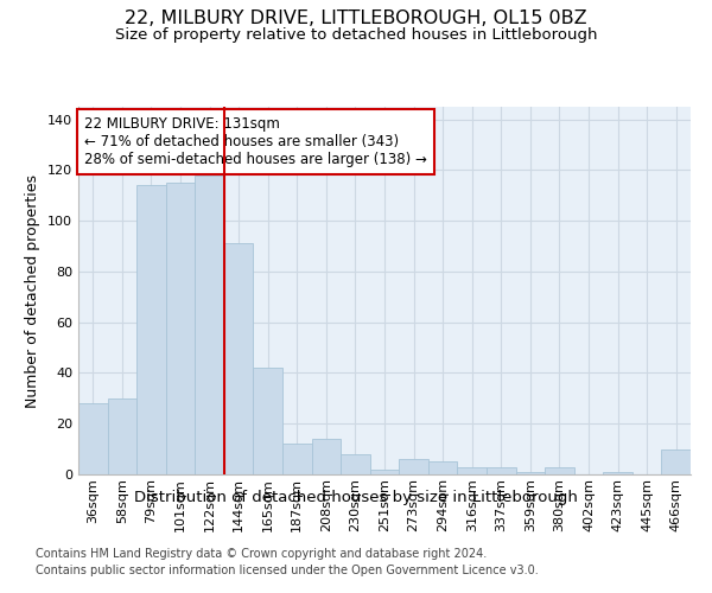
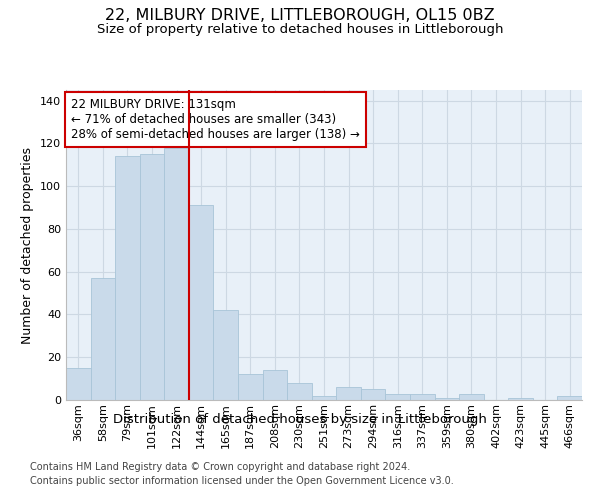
36sqm: 28 -> 15
58sqm: 30 -> 57
466sqm: 10 -> 2
